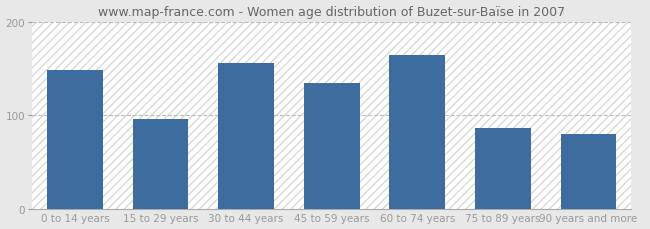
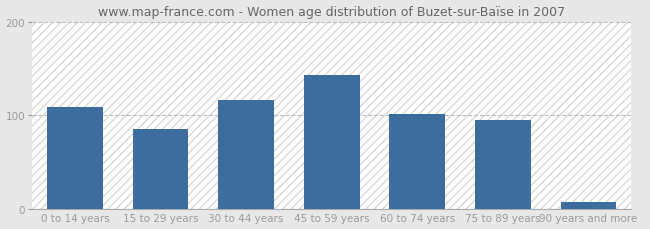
0 to 14 years: 148 -> 109
15 to 29 years: 96 -> 85
30 to 44 years: 156 -> 116
45 to 59 years: 134 -> 143
60 to 74 years: 164 -> 101
75 to 89 years: 86 -> 95
90 years and more: 80 -> 7
